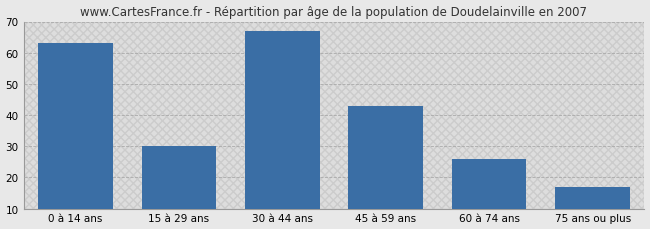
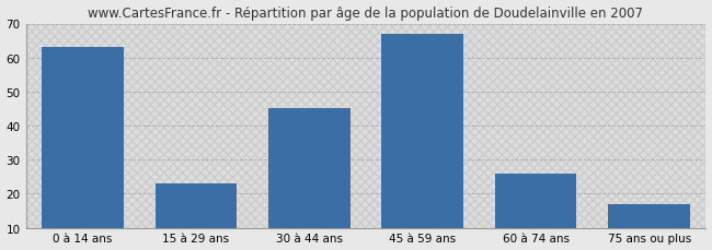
15 à 29 ans: 30 -> 23
30 à 44 ans: 67 -> 45
45 à 59 ans: 43 -> 67
